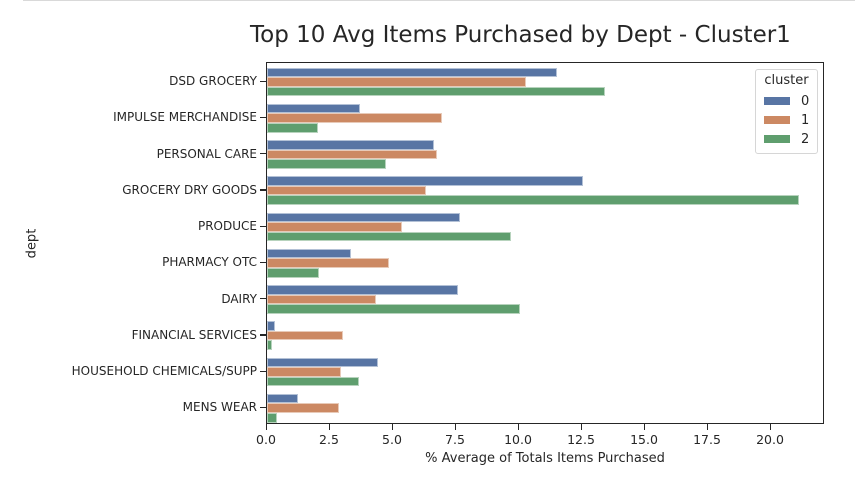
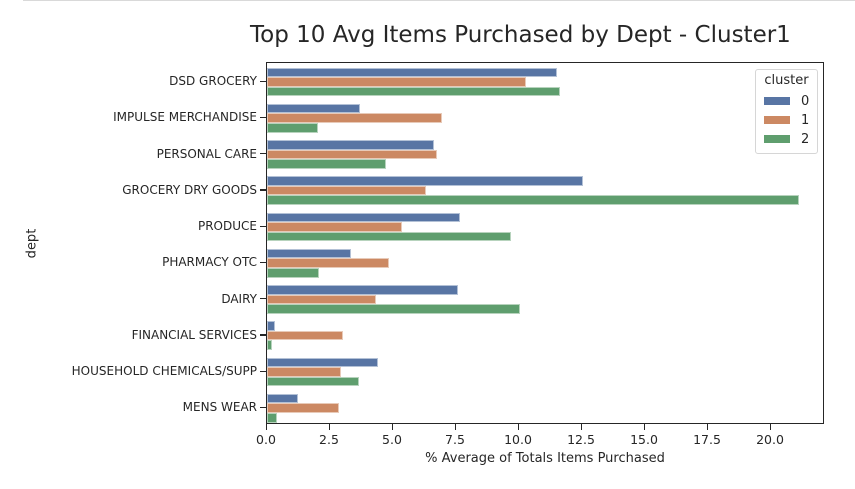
2/DSD GROCERY: 13.4 -> 11.6
